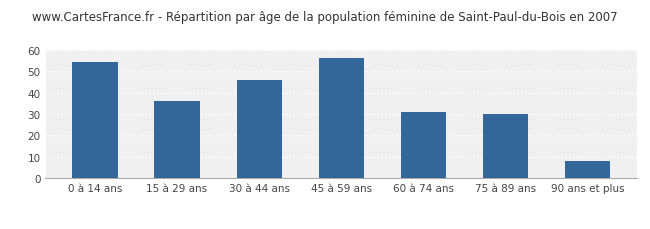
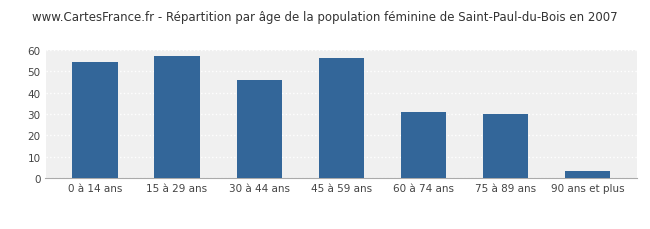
15 à 29 ans: 36.0 -> 57.0
90 ans et plus: 8.0 -> 3.5
